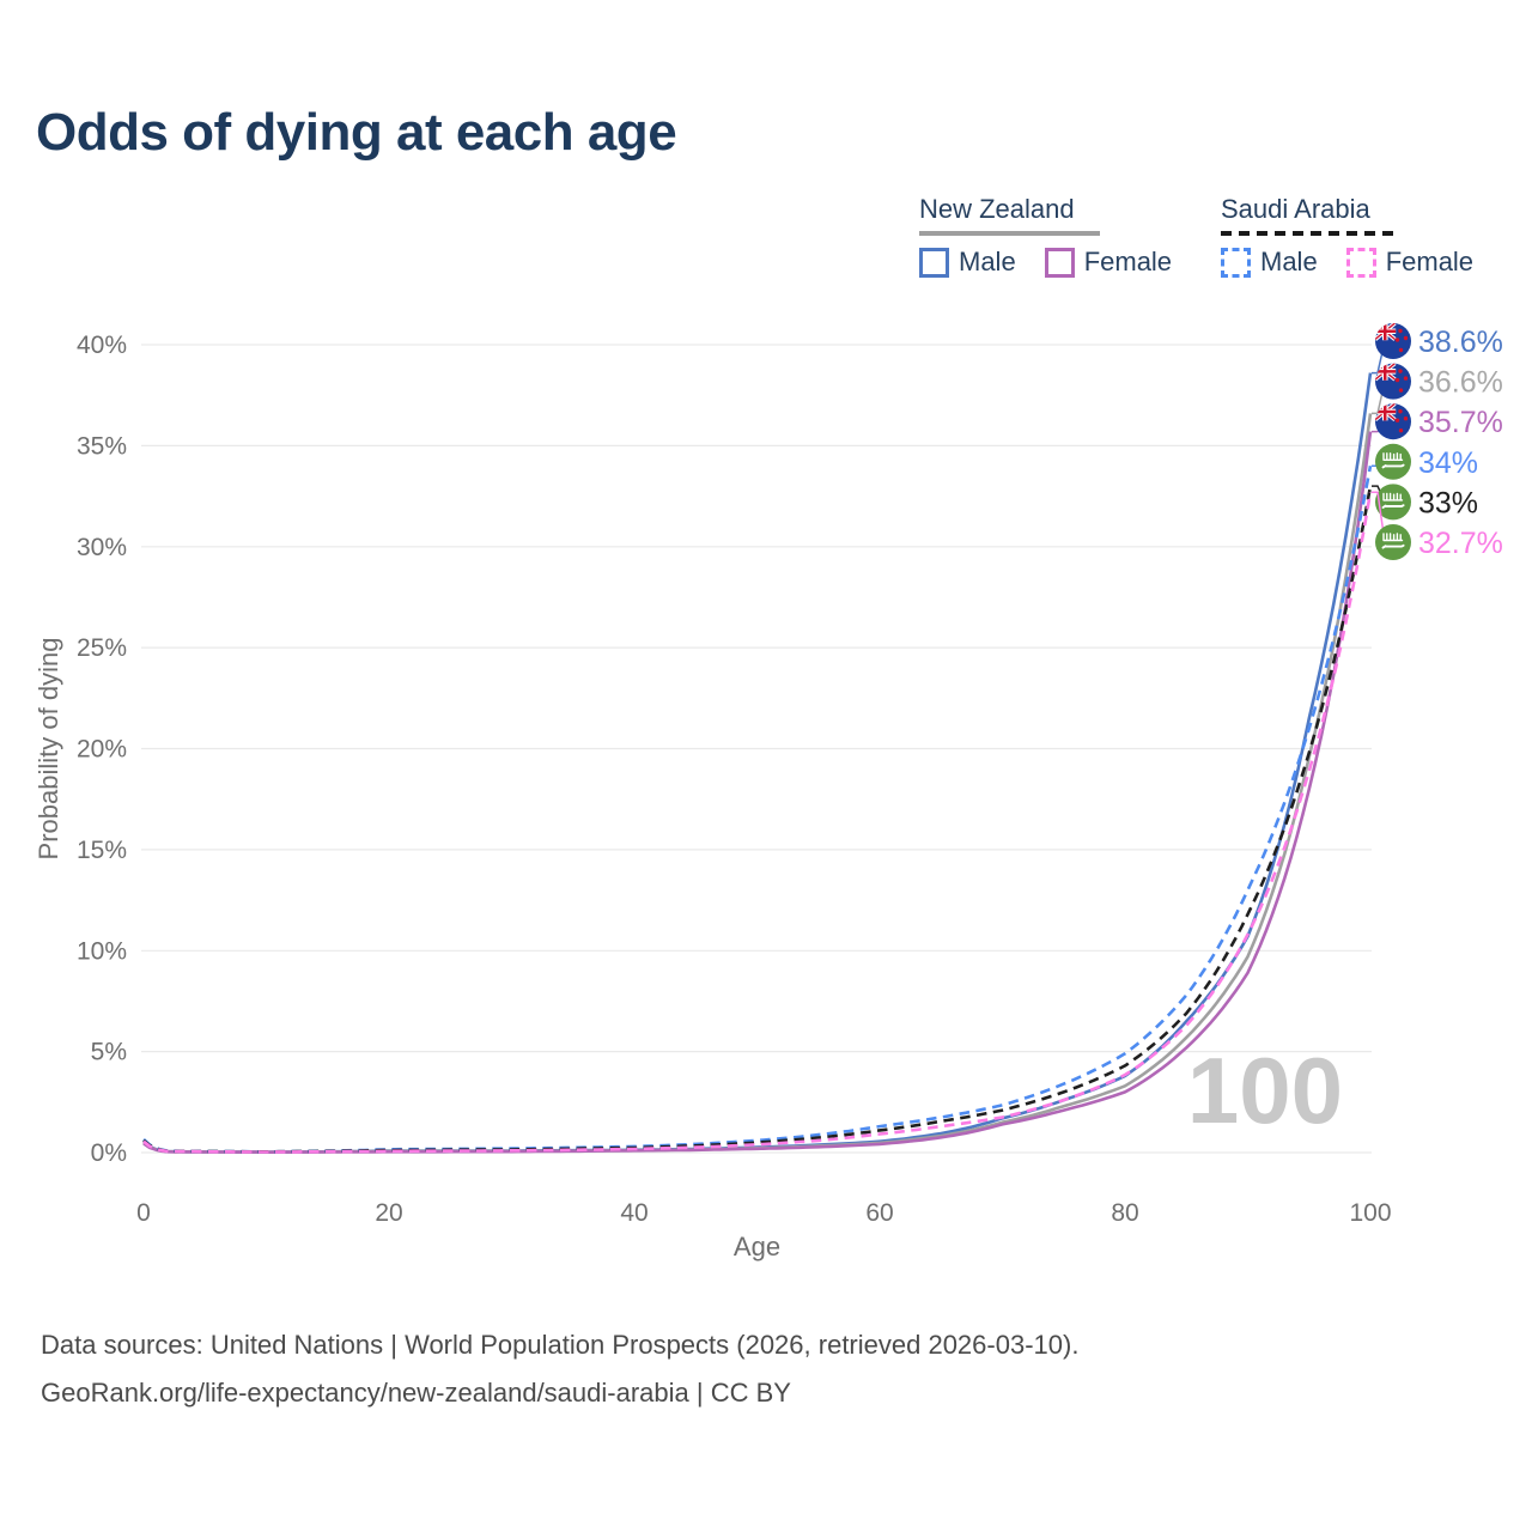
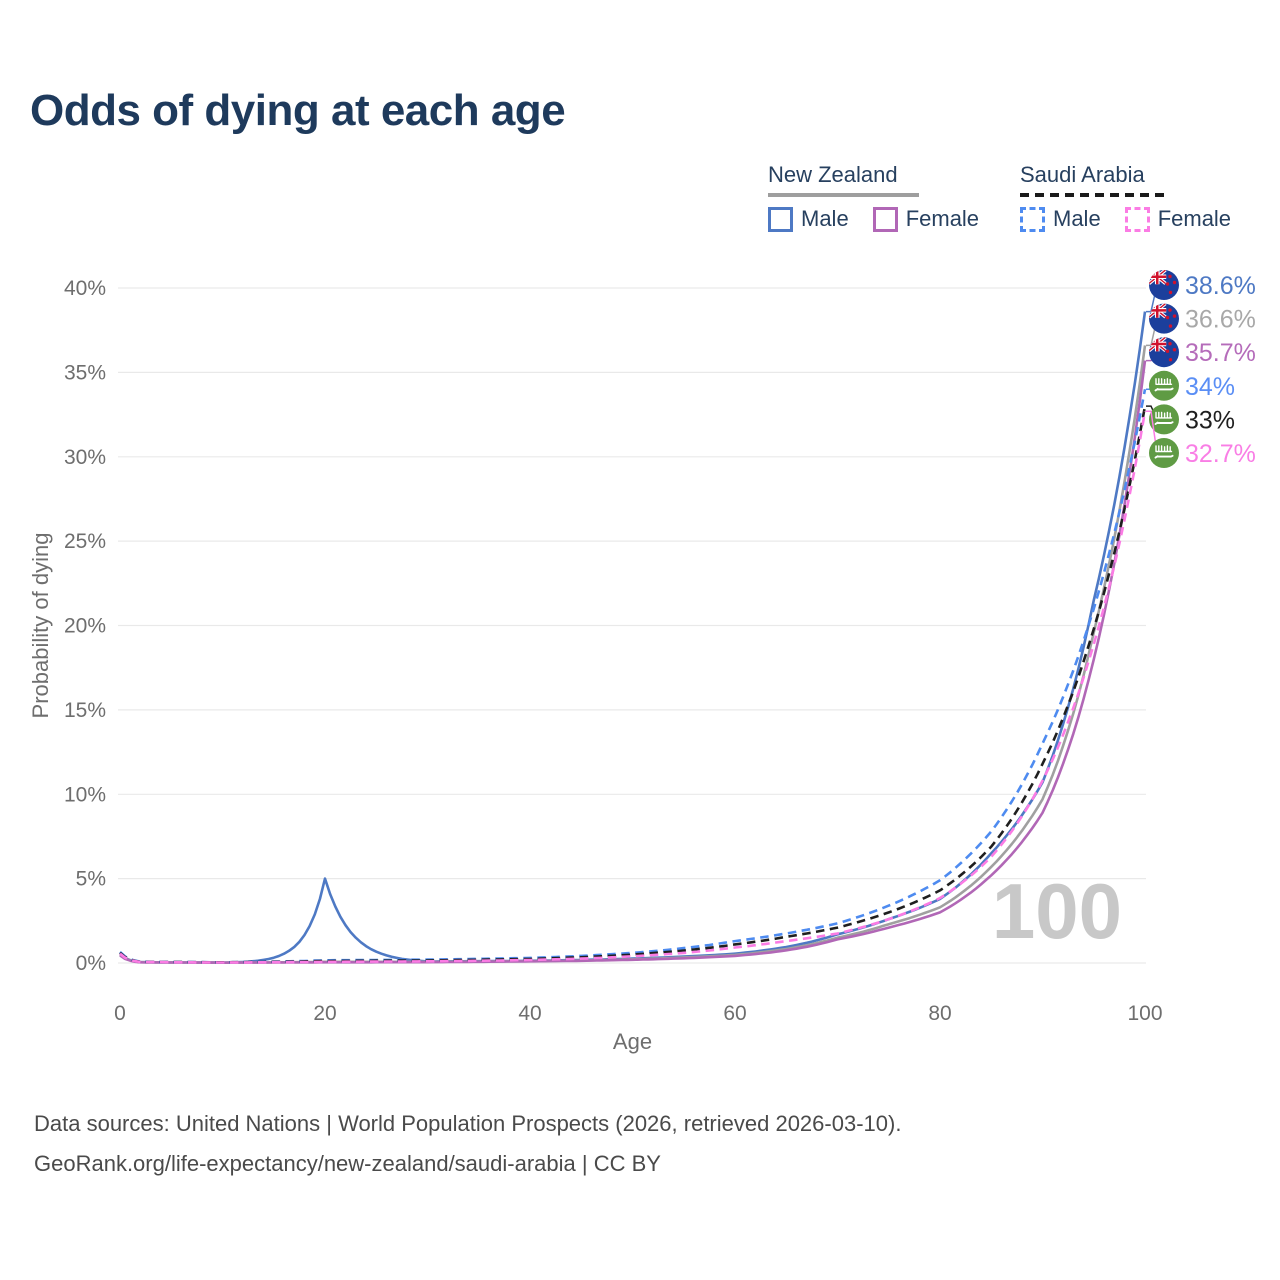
New Zealand Male/20: 0.1% -> 5.0%
